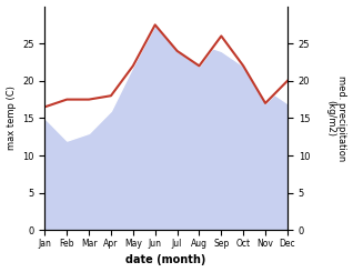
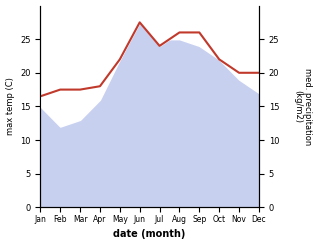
Aug: 22.0 -> 26.0
Nov: 17.0 -> 20.0
